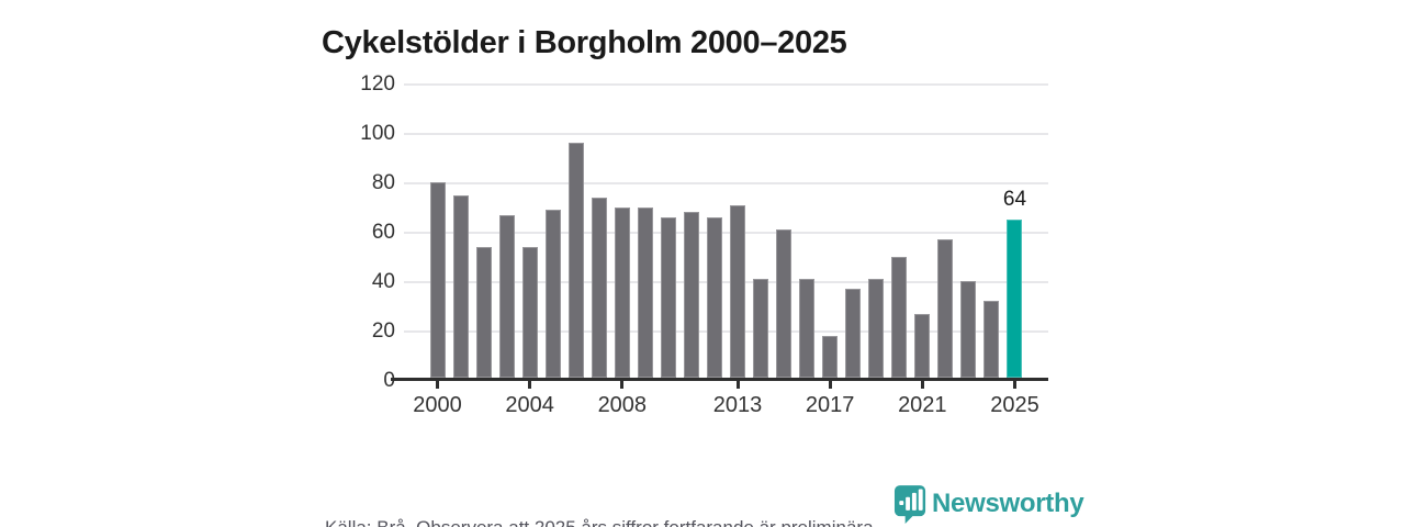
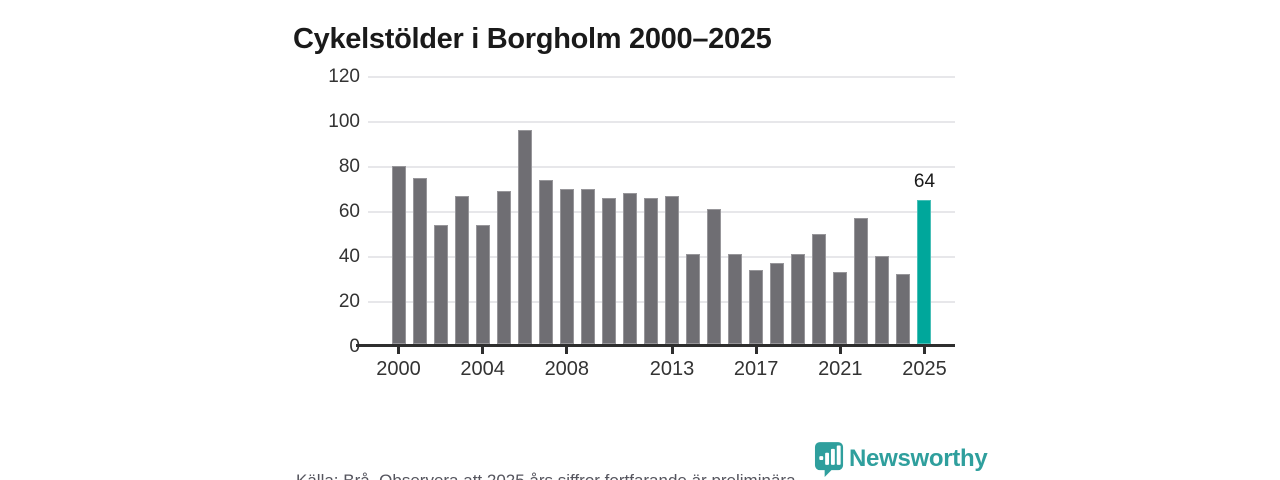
2013: 70 -> 66
2017: 17 -> 33
2021: 26 -> 32
